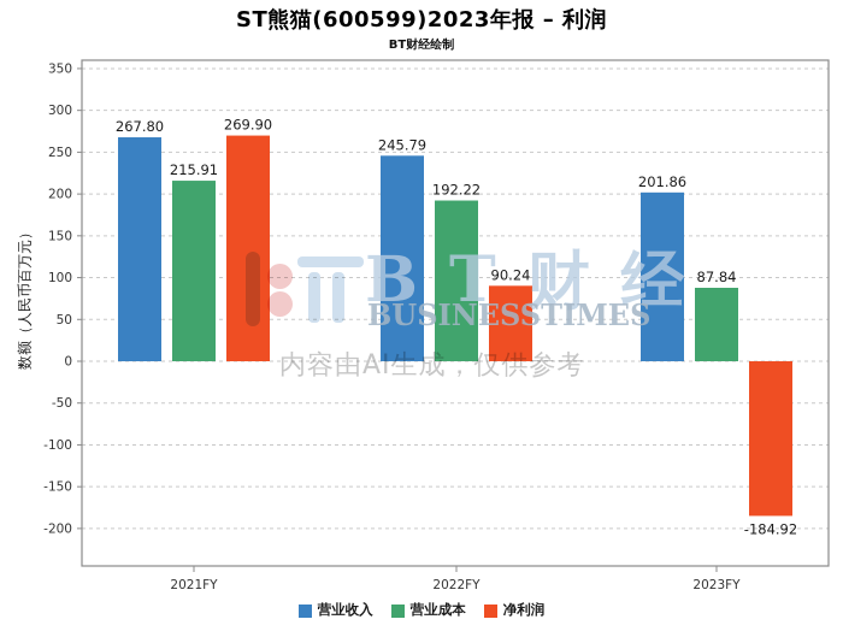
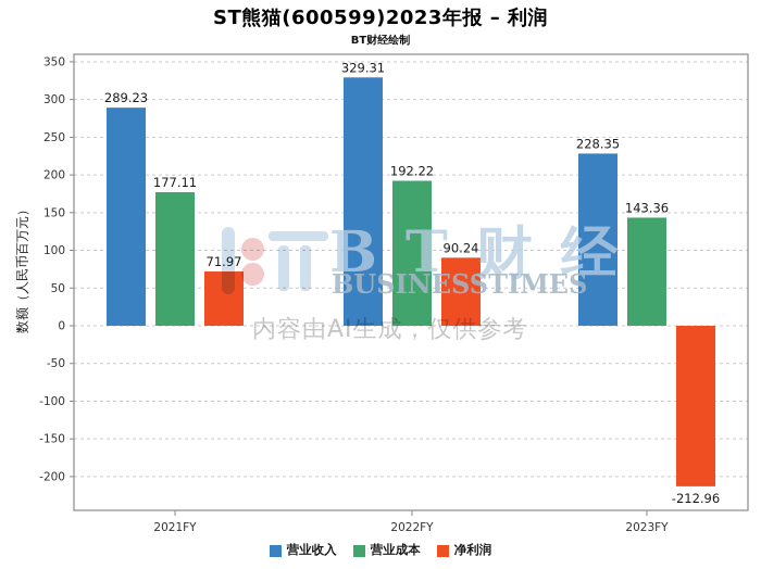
营业收入/2021FY: 267.80 -> 289.23
营业成本/2021FY: 215.91 -> 177.11
净利润/2021FY: 269.90 -> 71.97
营业收入/2022FY: 245.79 -> 329.31
营业收入/2023FY: 201.86 -> 228.35
营业成本/2023FY: 87.84 -> 143.36
净利润/2023FY: -184.92 -> -212.96
